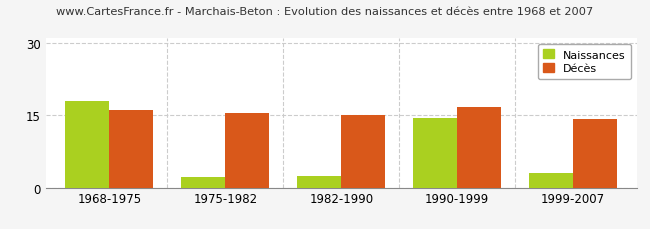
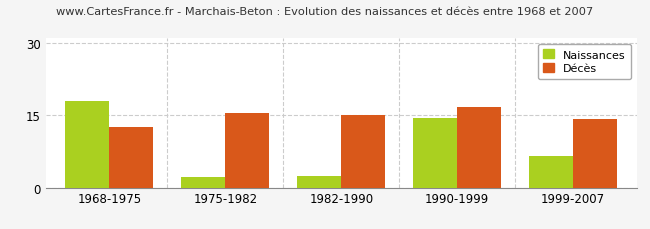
Décès/1968-1975: 16.0 -> 12.5
Naissances/1999-2007: 3.0 -> 6.5
